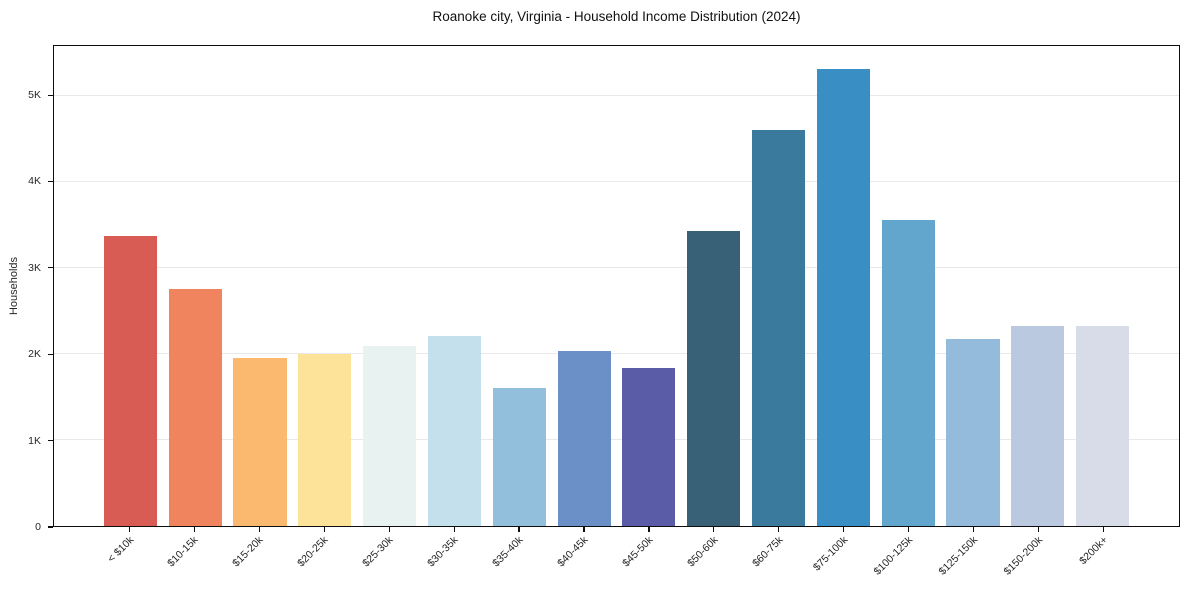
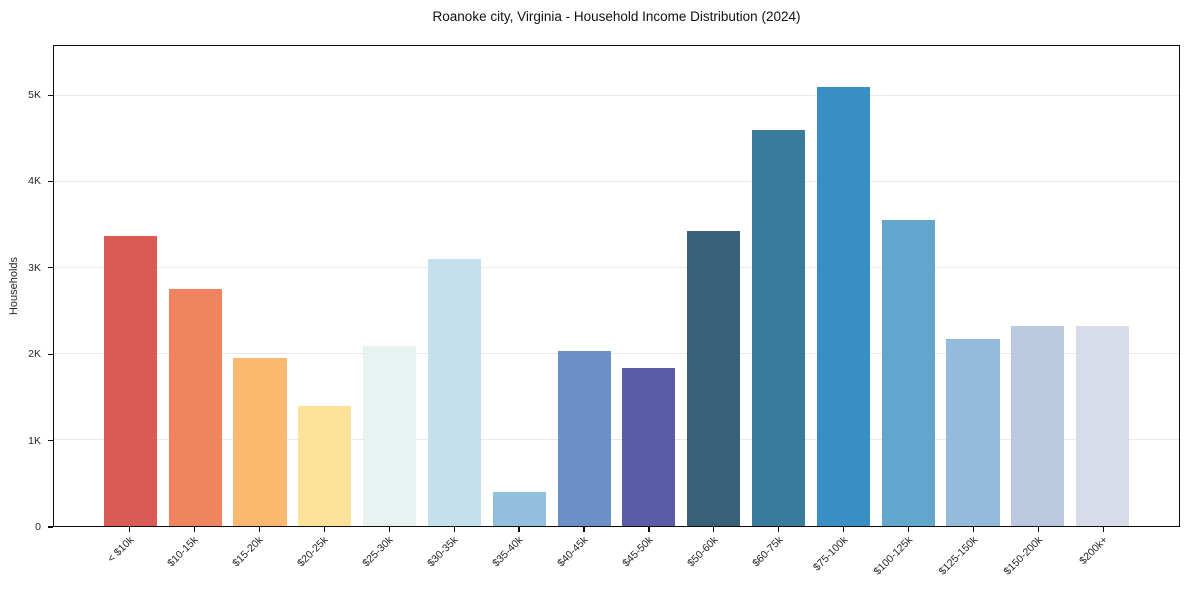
$20-25k: 2.0K -> 1.4K
$30-35k: 2.2K -> 3.1K
$35-40k: 1.6K -> 0.4K
$75-100k: 5.3K -> 5.1K
